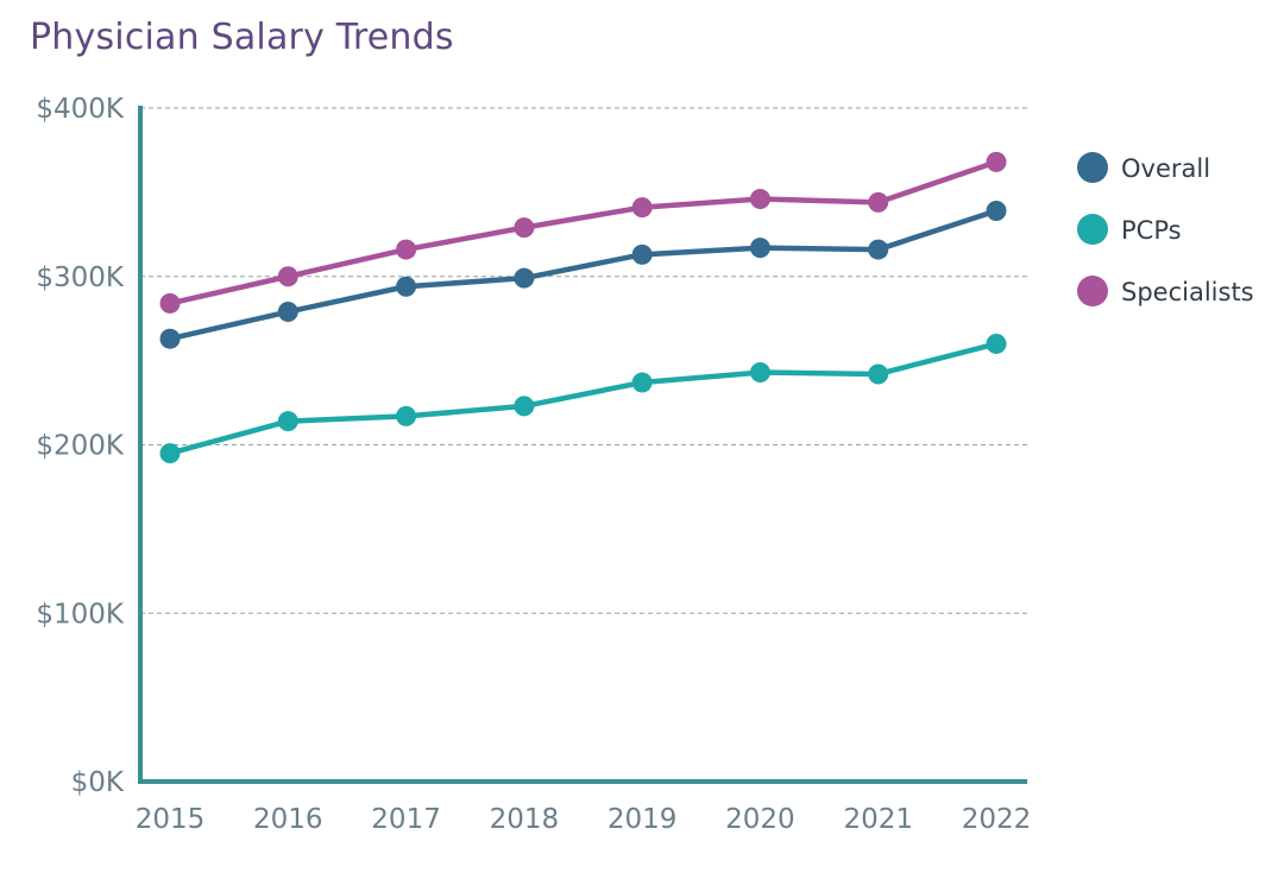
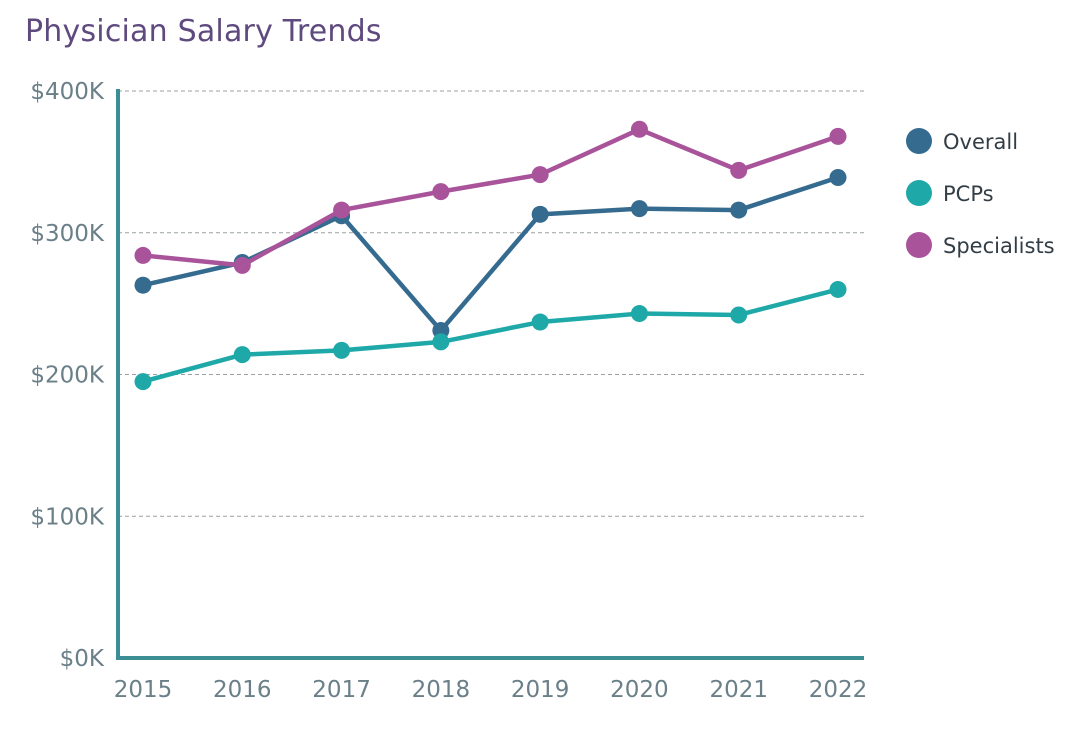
Specialists/2016: $300K -> $277K
Overall/2017: $294K -> $312K
Overall/2018: $299K -> $231K
Specialists/2020: $346K -> $373K
